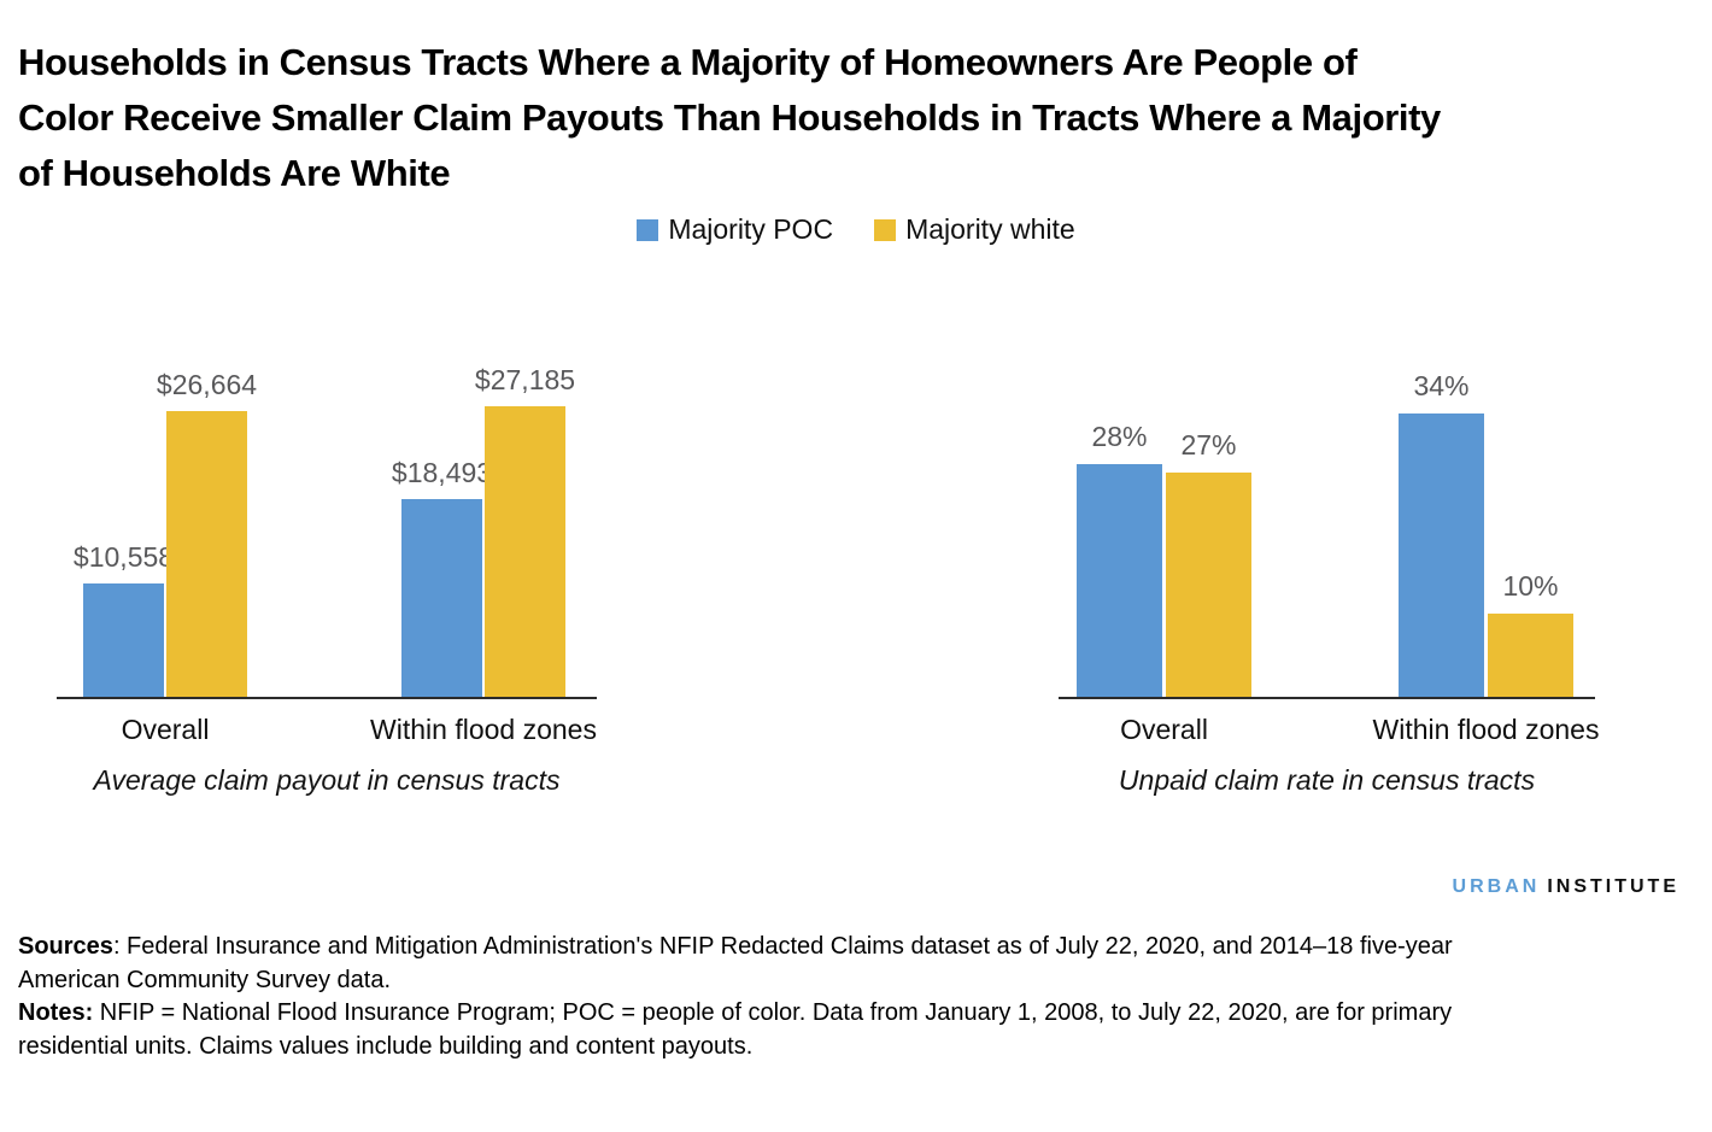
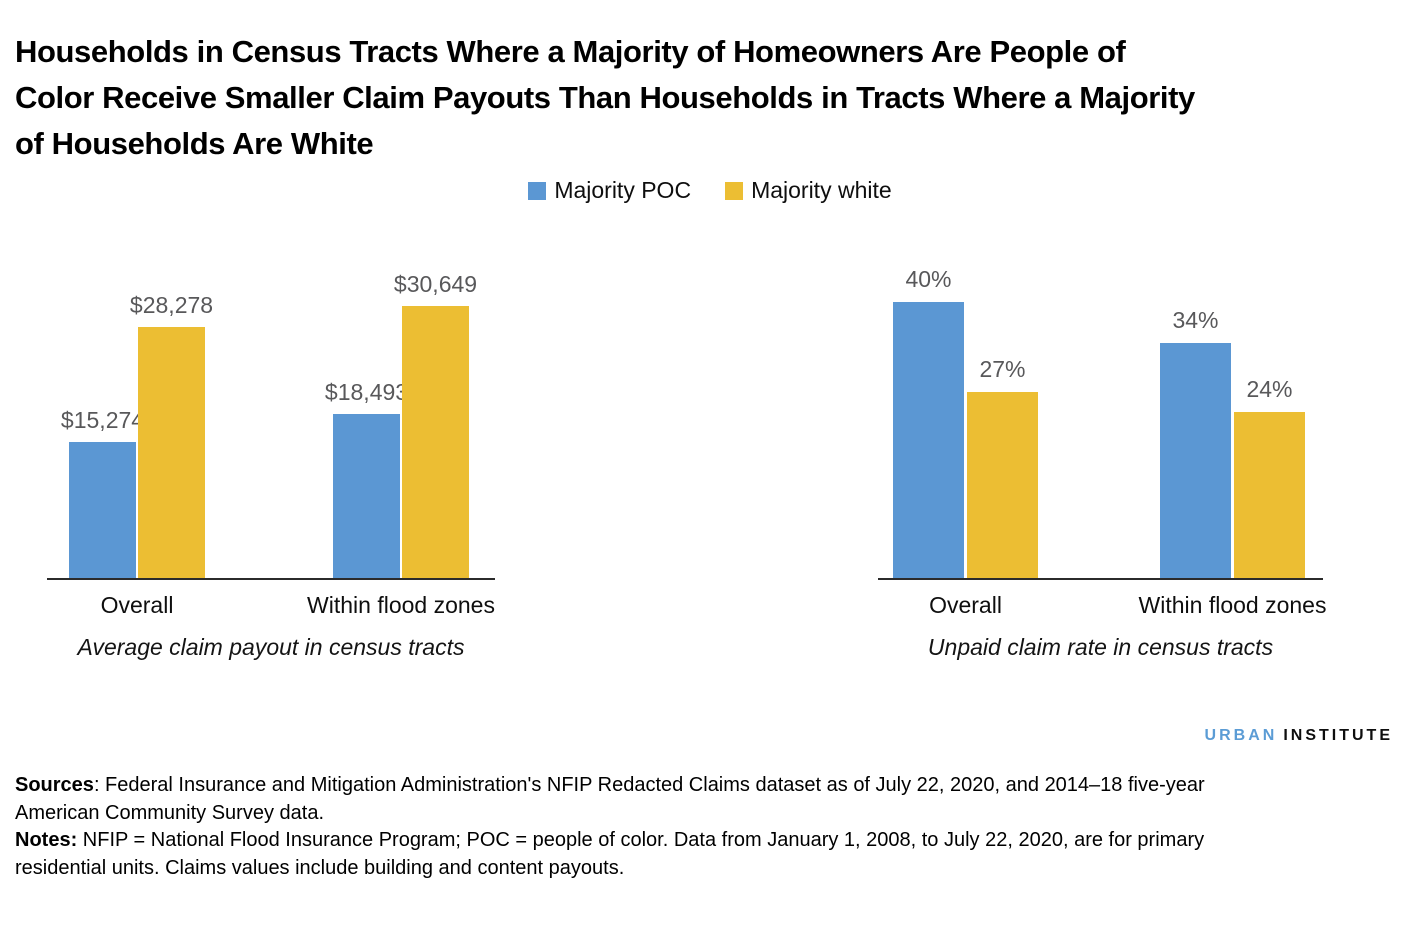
Average claim payout in census tracts/Majority POC/Overall: $10,558 -> $15,274
Average claim payout in census tracts/Majority white/Overall: $26,664 -> $28,278
Average claim payout in census tracts/Majority white/Within flood zones: $27,185 -> $30,649
Unpaid claim rate in census tracts/Majority POC/Overall: 28% -> 40%
Unpaid claim rate in census tracts/Majority white/Within flood zones: 10% -> 24%
